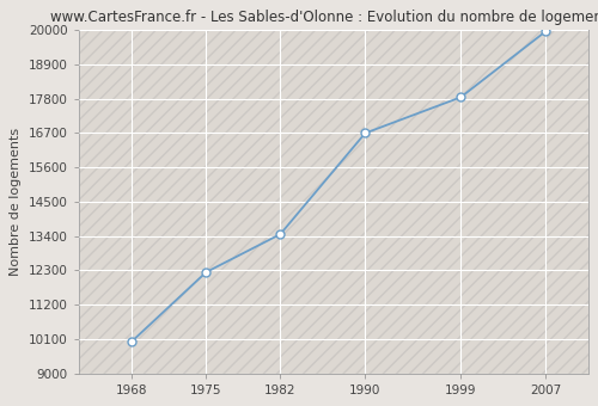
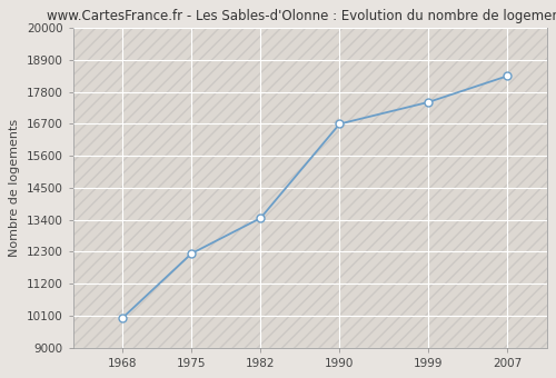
1999: 17850 -> 17450
2007: 19960 -> 18350
